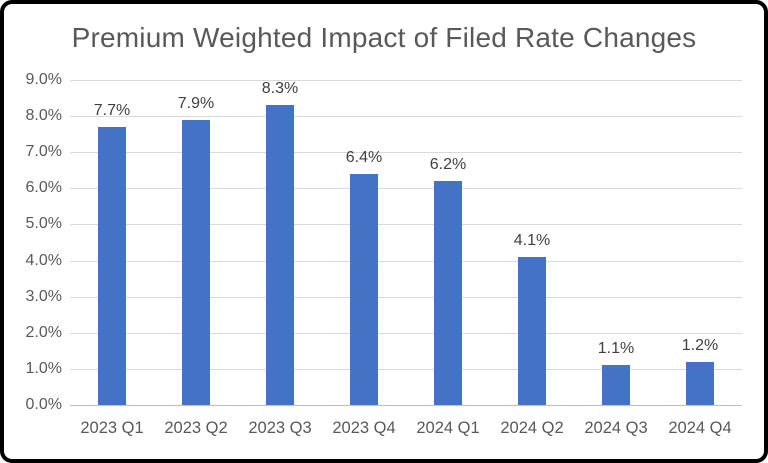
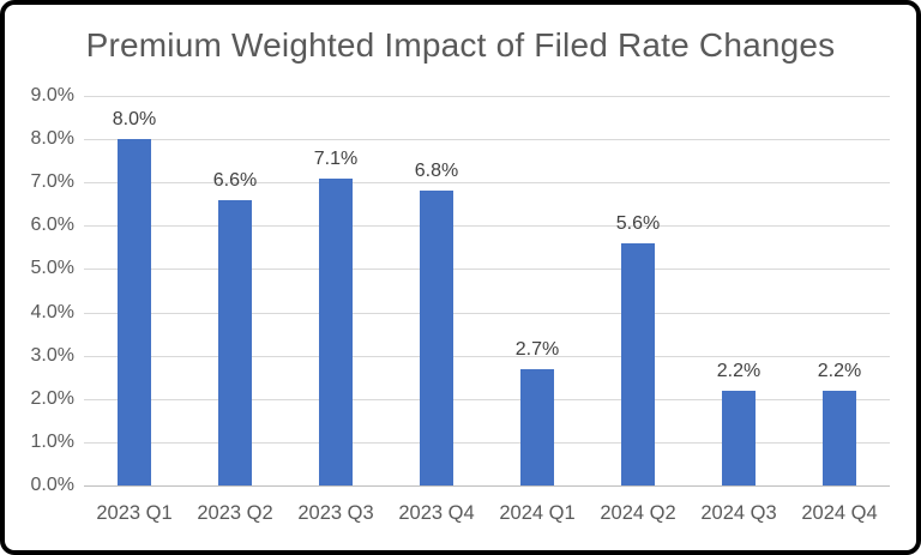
2023 Q1: 7.7% -> 8.0%
2023 Q2: 7.9% -> 6.6%
2023 Q3: 8.3% -> 7.1%
2023 Q4: 6.4% -> 6.8%
2024 Q1: 6.2% -> 2.7%
2024 Q2: 4.1% -> 5.6%
2024 Q3: 1.1% -> 2.2%
2024 Q4: 1.2% -> 2.2%
